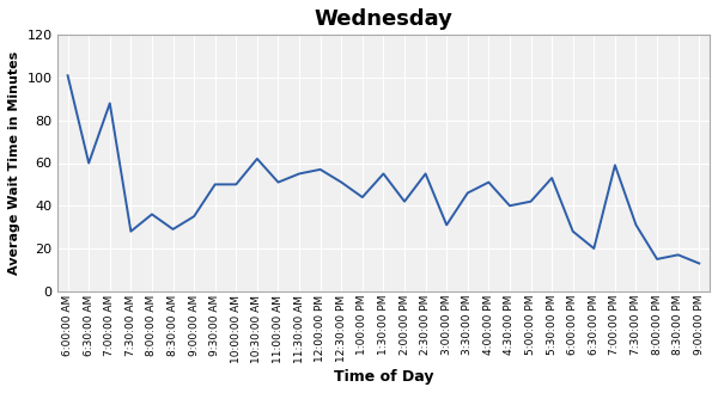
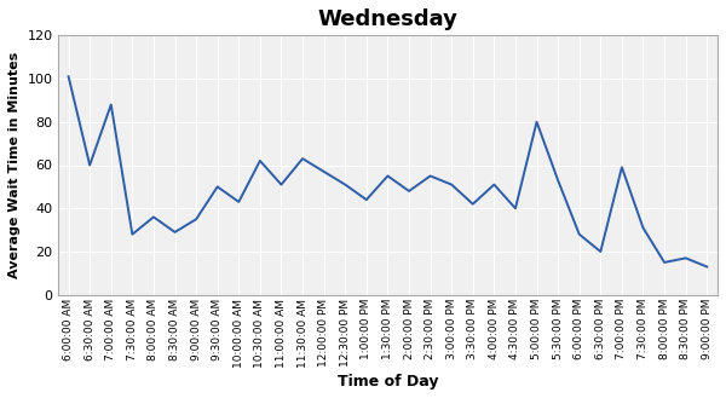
10:00:00 AM: 50 -> 43
11:30:00 AM: 55 -> 63
2:00:00 PM: 42 -> 48
3:00:00 PM: 31 -> 51
3:30:00 PM: 46 -> 42
5:00:00 PM: 42 -> 80
